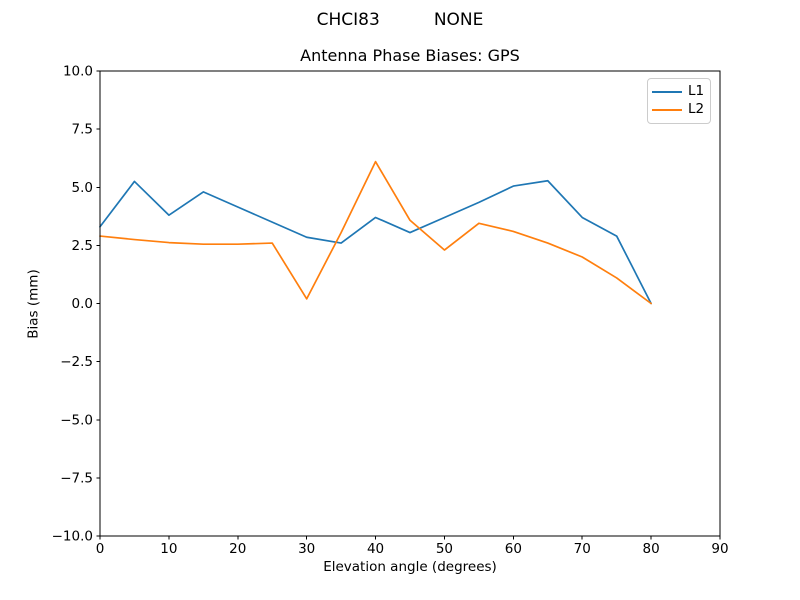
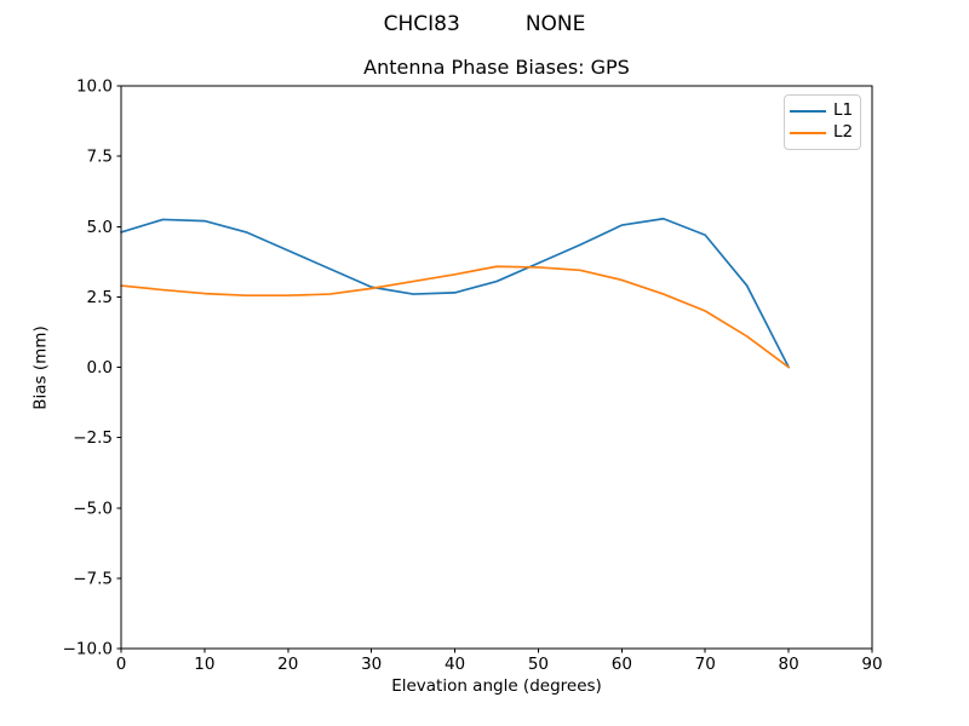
L1/0: 3.3 -> 4.8
L1/10: 3.8 -> 5.2
L2/30: 0.2 -> 2.8
L1/40: 3.7 -> 2.6
L2/40: 6.1 -> 3.3
L2/50: 2.3 -> 3.5
L1/70: 3.7 -> 4.7
